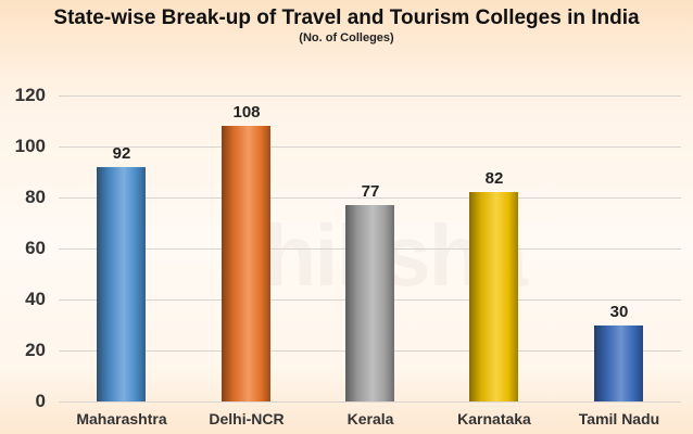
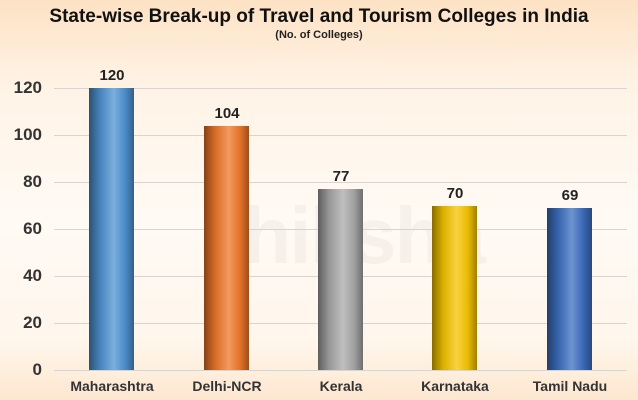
Maharashtra: 92 -> 120
Delhi-NCR: 108 -> 104
Karnataka: 82 -> 70
Tamil Nadu: 30 -> 69
